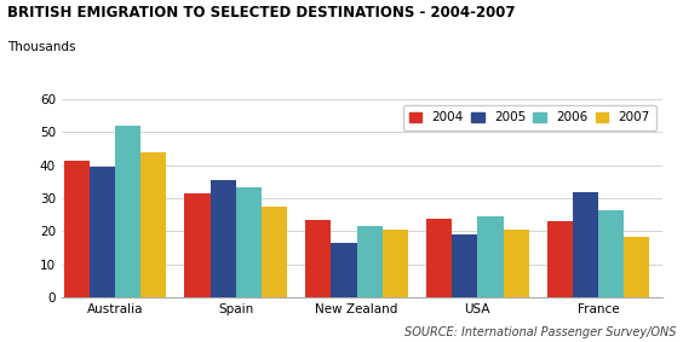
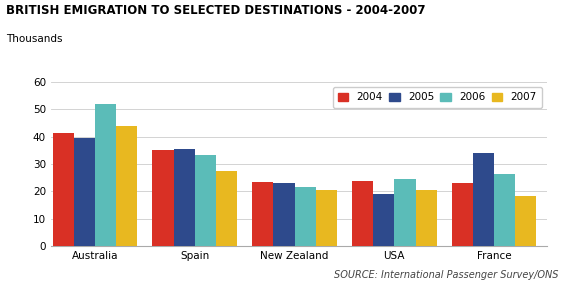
2004/Spain: 31.5 -> 35.0
2005/New Zealand: 16.5 -> 23.0
2005/France: 32.0 -> 34.0
